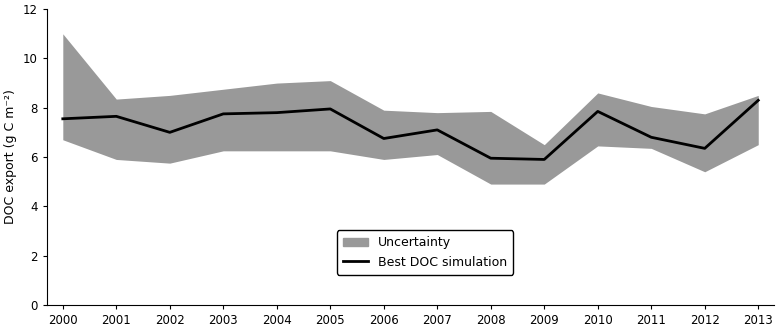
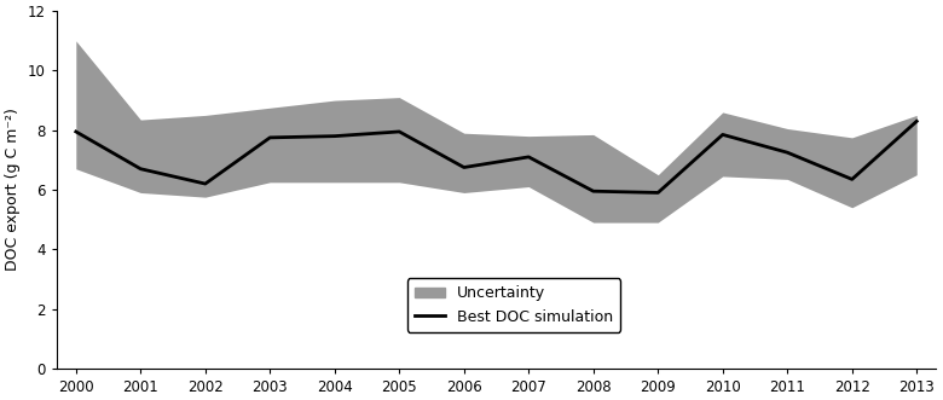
Best DOC simulation/2000: 7.55 -> 7.95
Best DOC simulation/2001: 7.65 -> 6.70
Best DOC simulation/2002: 7.00 -> 6.20
Best DOC simulation/2011: 6.80 -> 7.25
